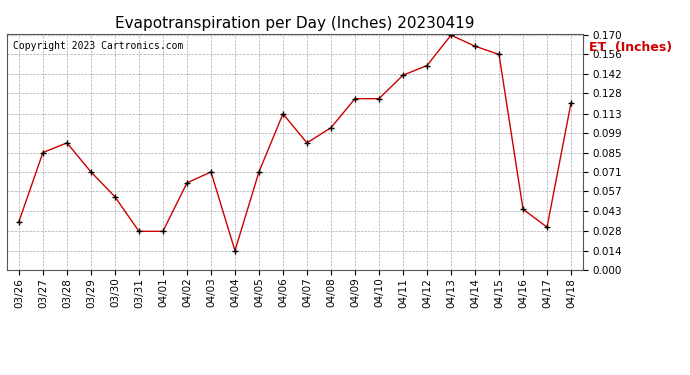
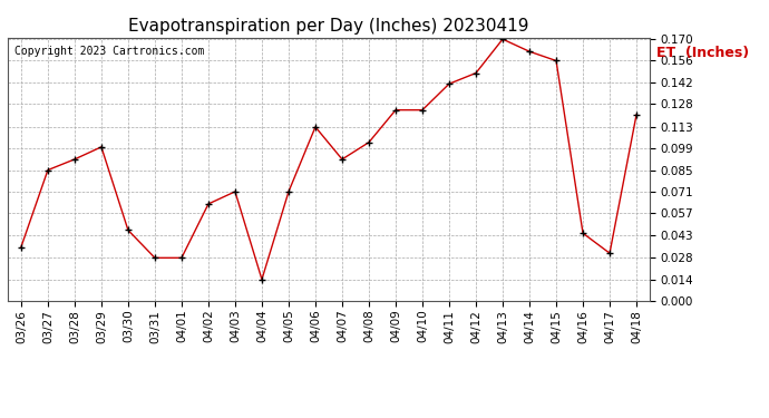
03/29: 0.071 -> 0.100
03/30: 0.053 -> 0.046
